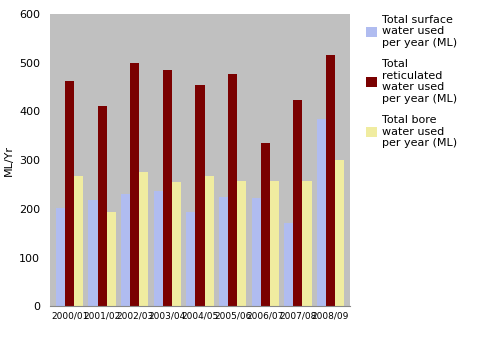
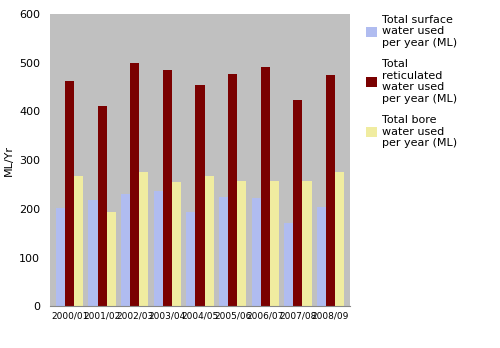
Total reticulated water used per year (ML)/2006/07: 335 -> 492
Total surface water used per year (ML)/2008/09: 385 -> 204
Total reticulated water used per year (ML)/2008/09: 515 -> 474
Total bore water used per year (ML)/2008/09: 300 -> 275
